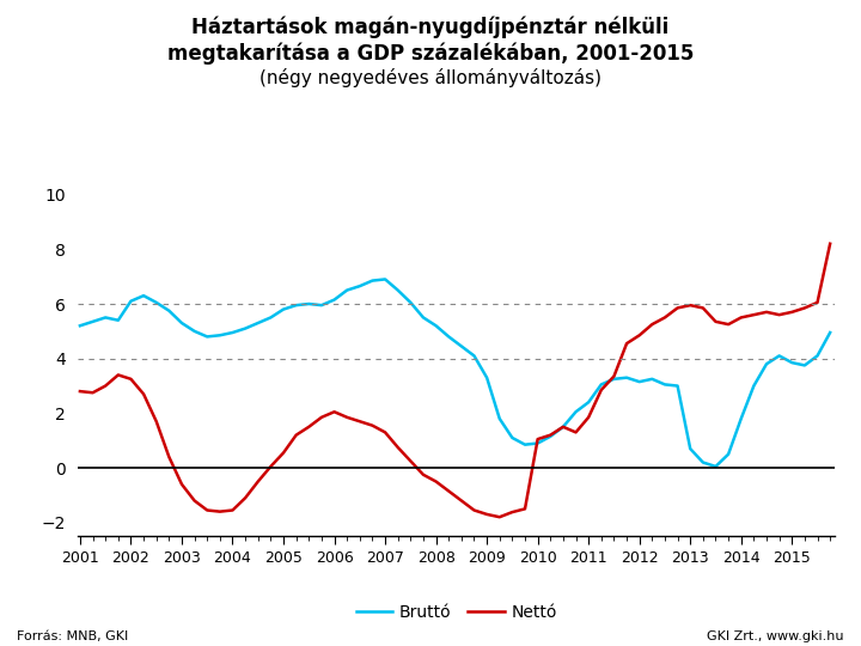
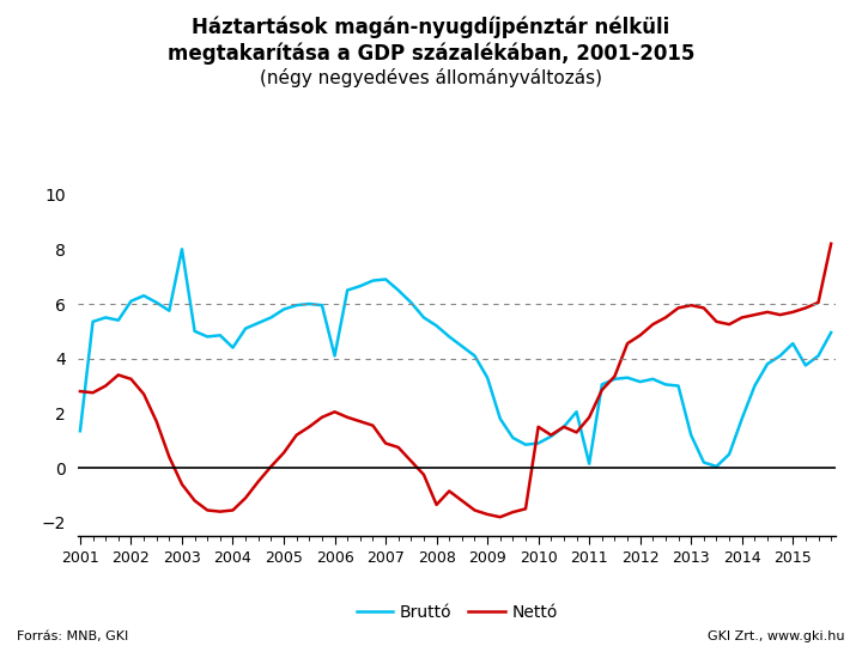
Bruttó/2001: 5.20 -> 1.35
Bruttó/2003: 5.30 -> 8.00
Bruttó/2004: 4.95 -> 4.40
Bruttó/2006: 6.15 -> 4.10
Nettó/2007: 1.30 -> 0.90
Nettó/2008: -0.50 -> -1.35
Nettó/2010: 1.05 -> 1.50
Bruttó/2011: 2.40 -> 0.15
Bruttó/2013: 0.70 -> 1.20
Bruttó/2015: 3.85 -> 4.55
